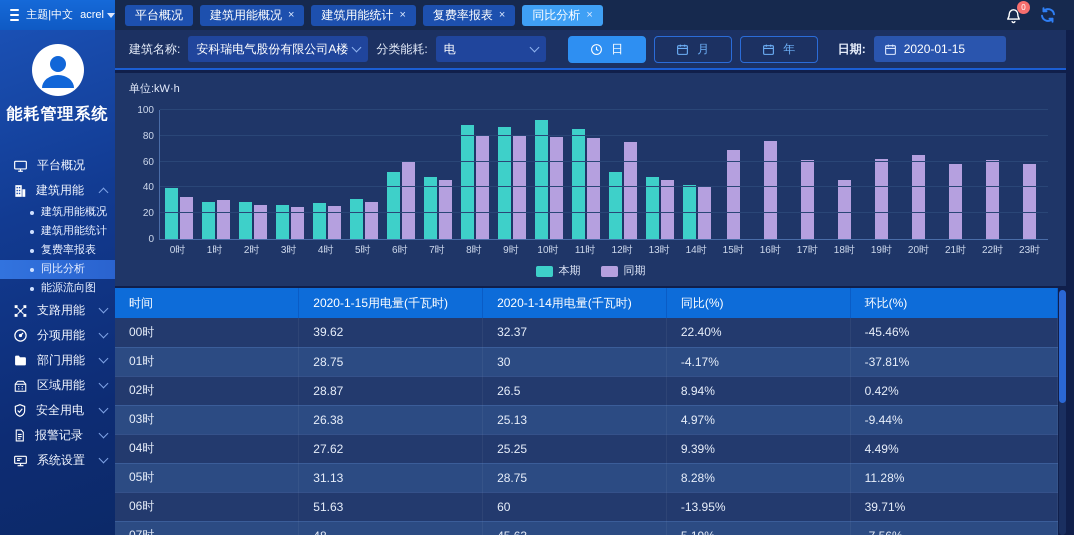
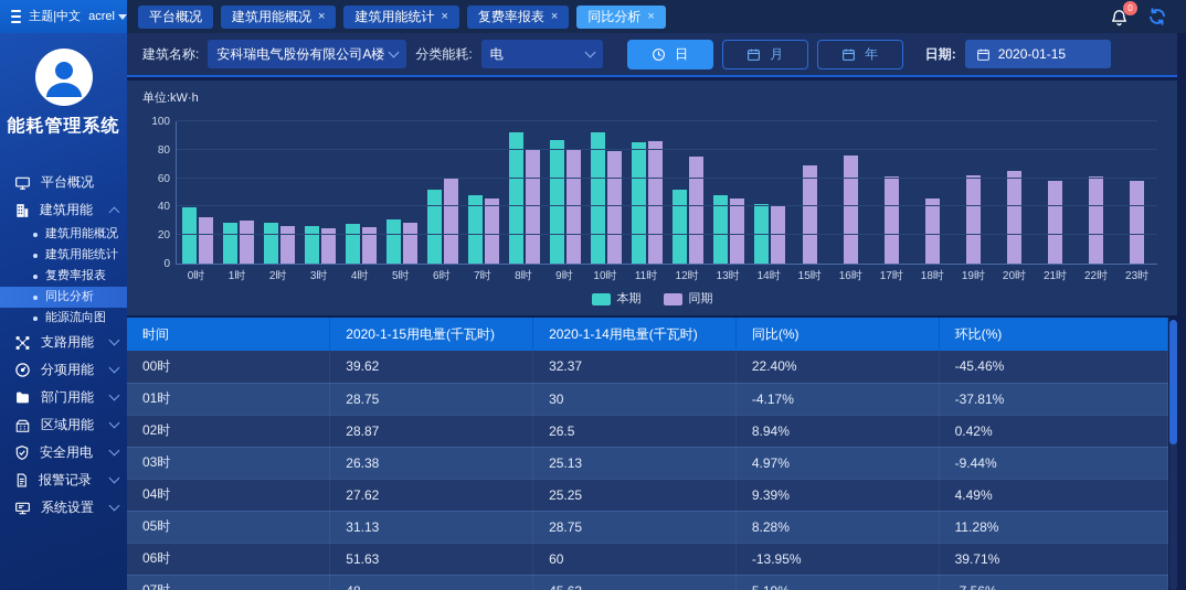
本期/8时: 88 -> 92
同期/11时: 78 -> 86
